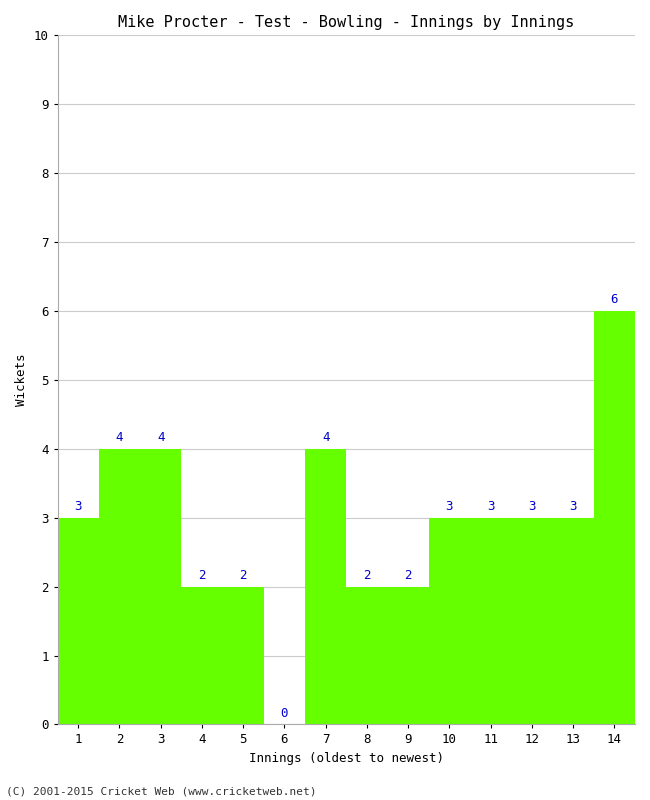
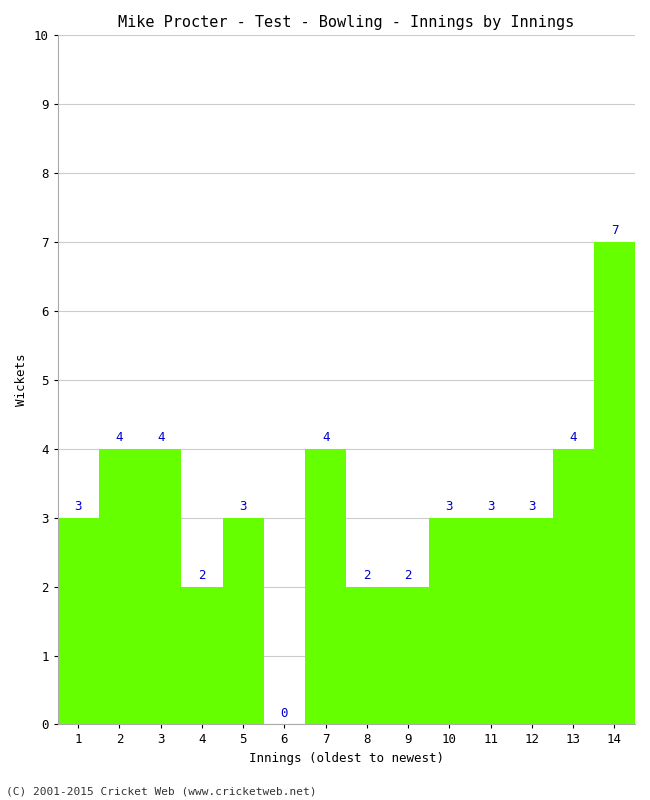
5: 2 -> 3
13: 3 -> 4
14: 6 -> 7
